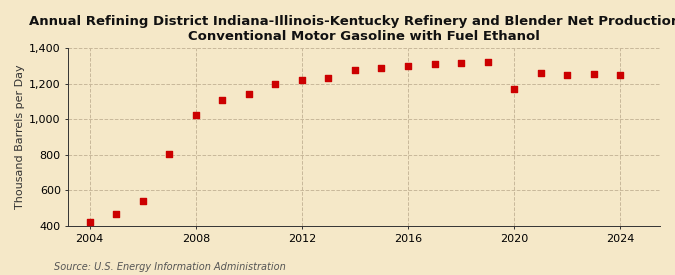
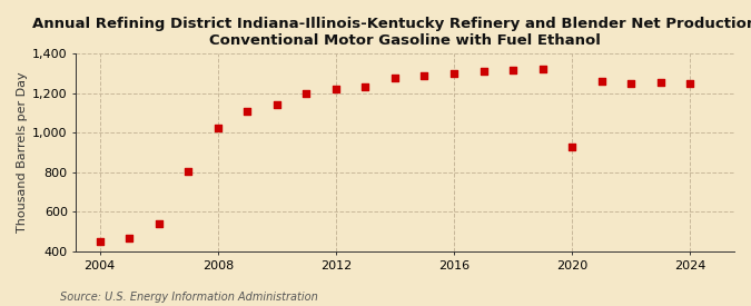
2004: 420 -> 450
2020: 1,170 -> 930
